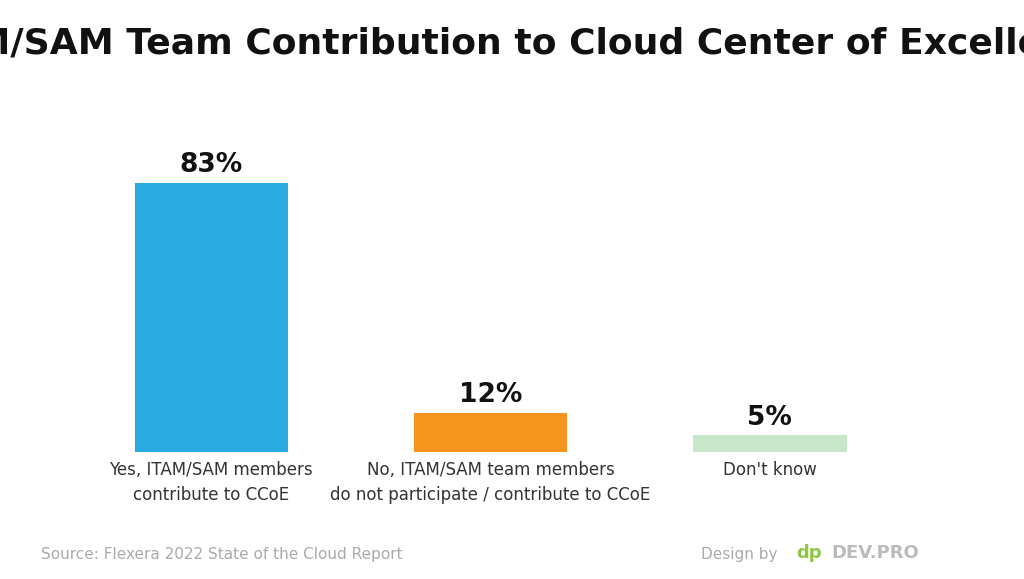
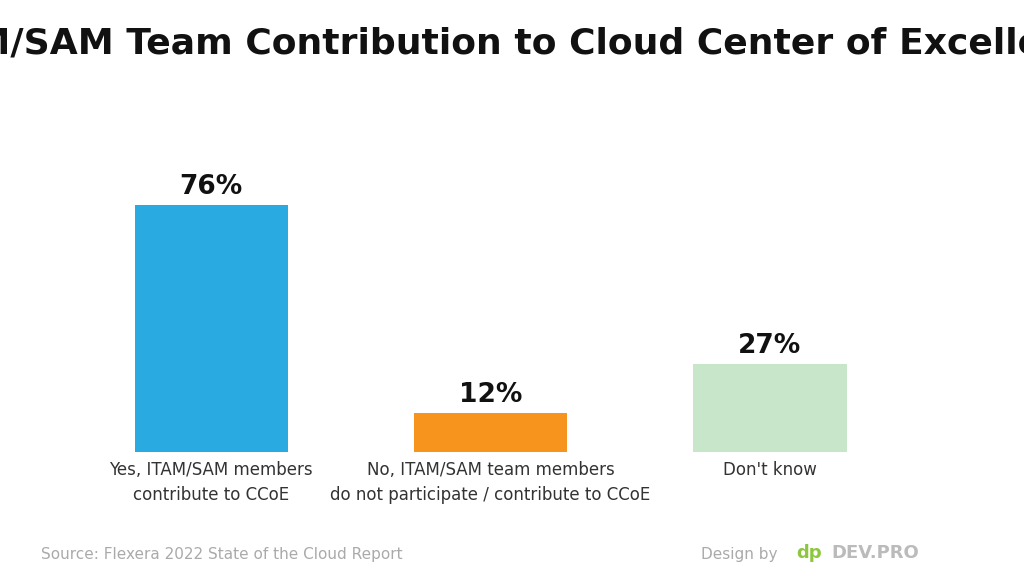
Yes, ITAM/SAM members contribute to CCoE: 83% -> 76%
Don't know: 5% -> 27%
